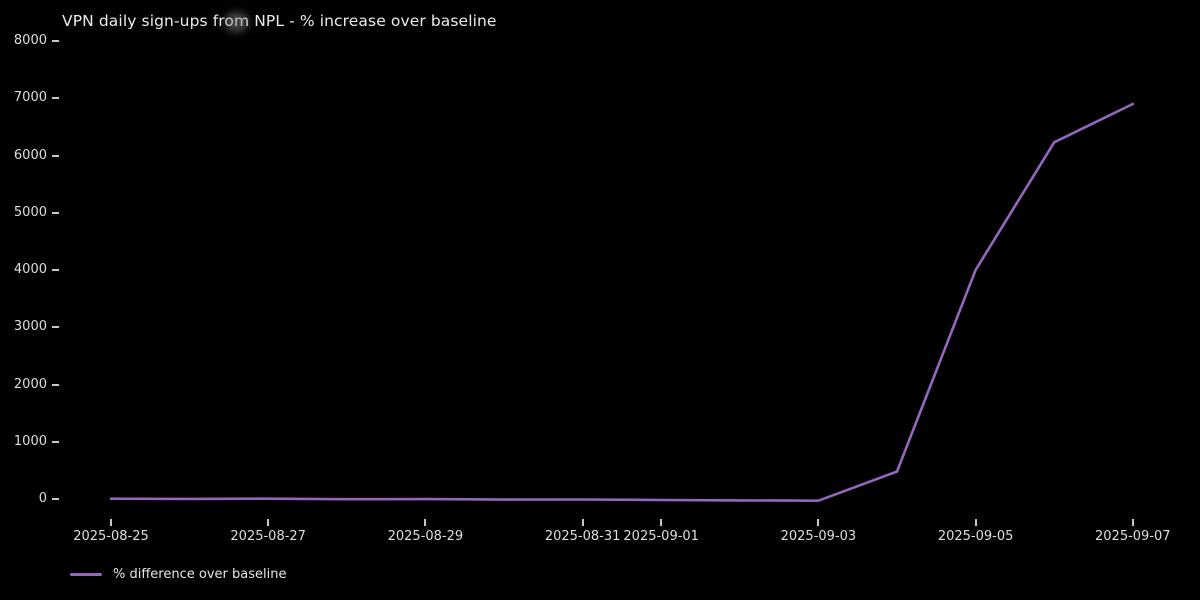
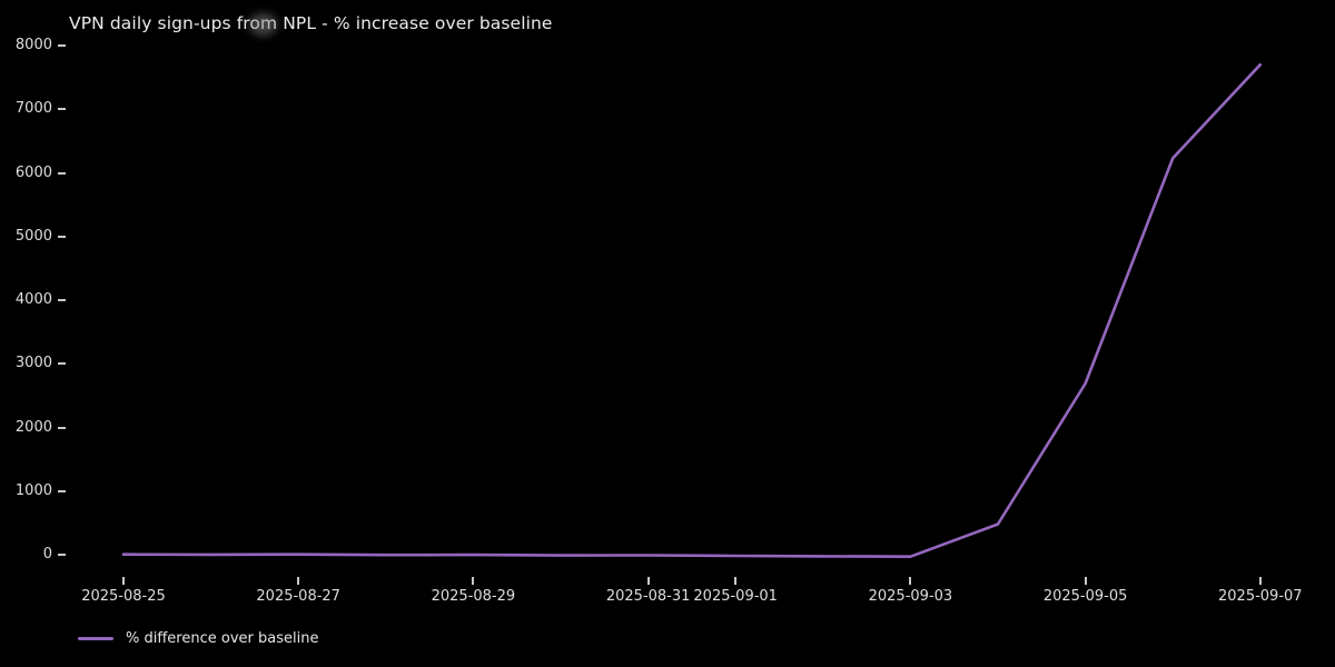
2025-09-05: 4000 -> 2700
2025-09-07: 6900 -> 7700
